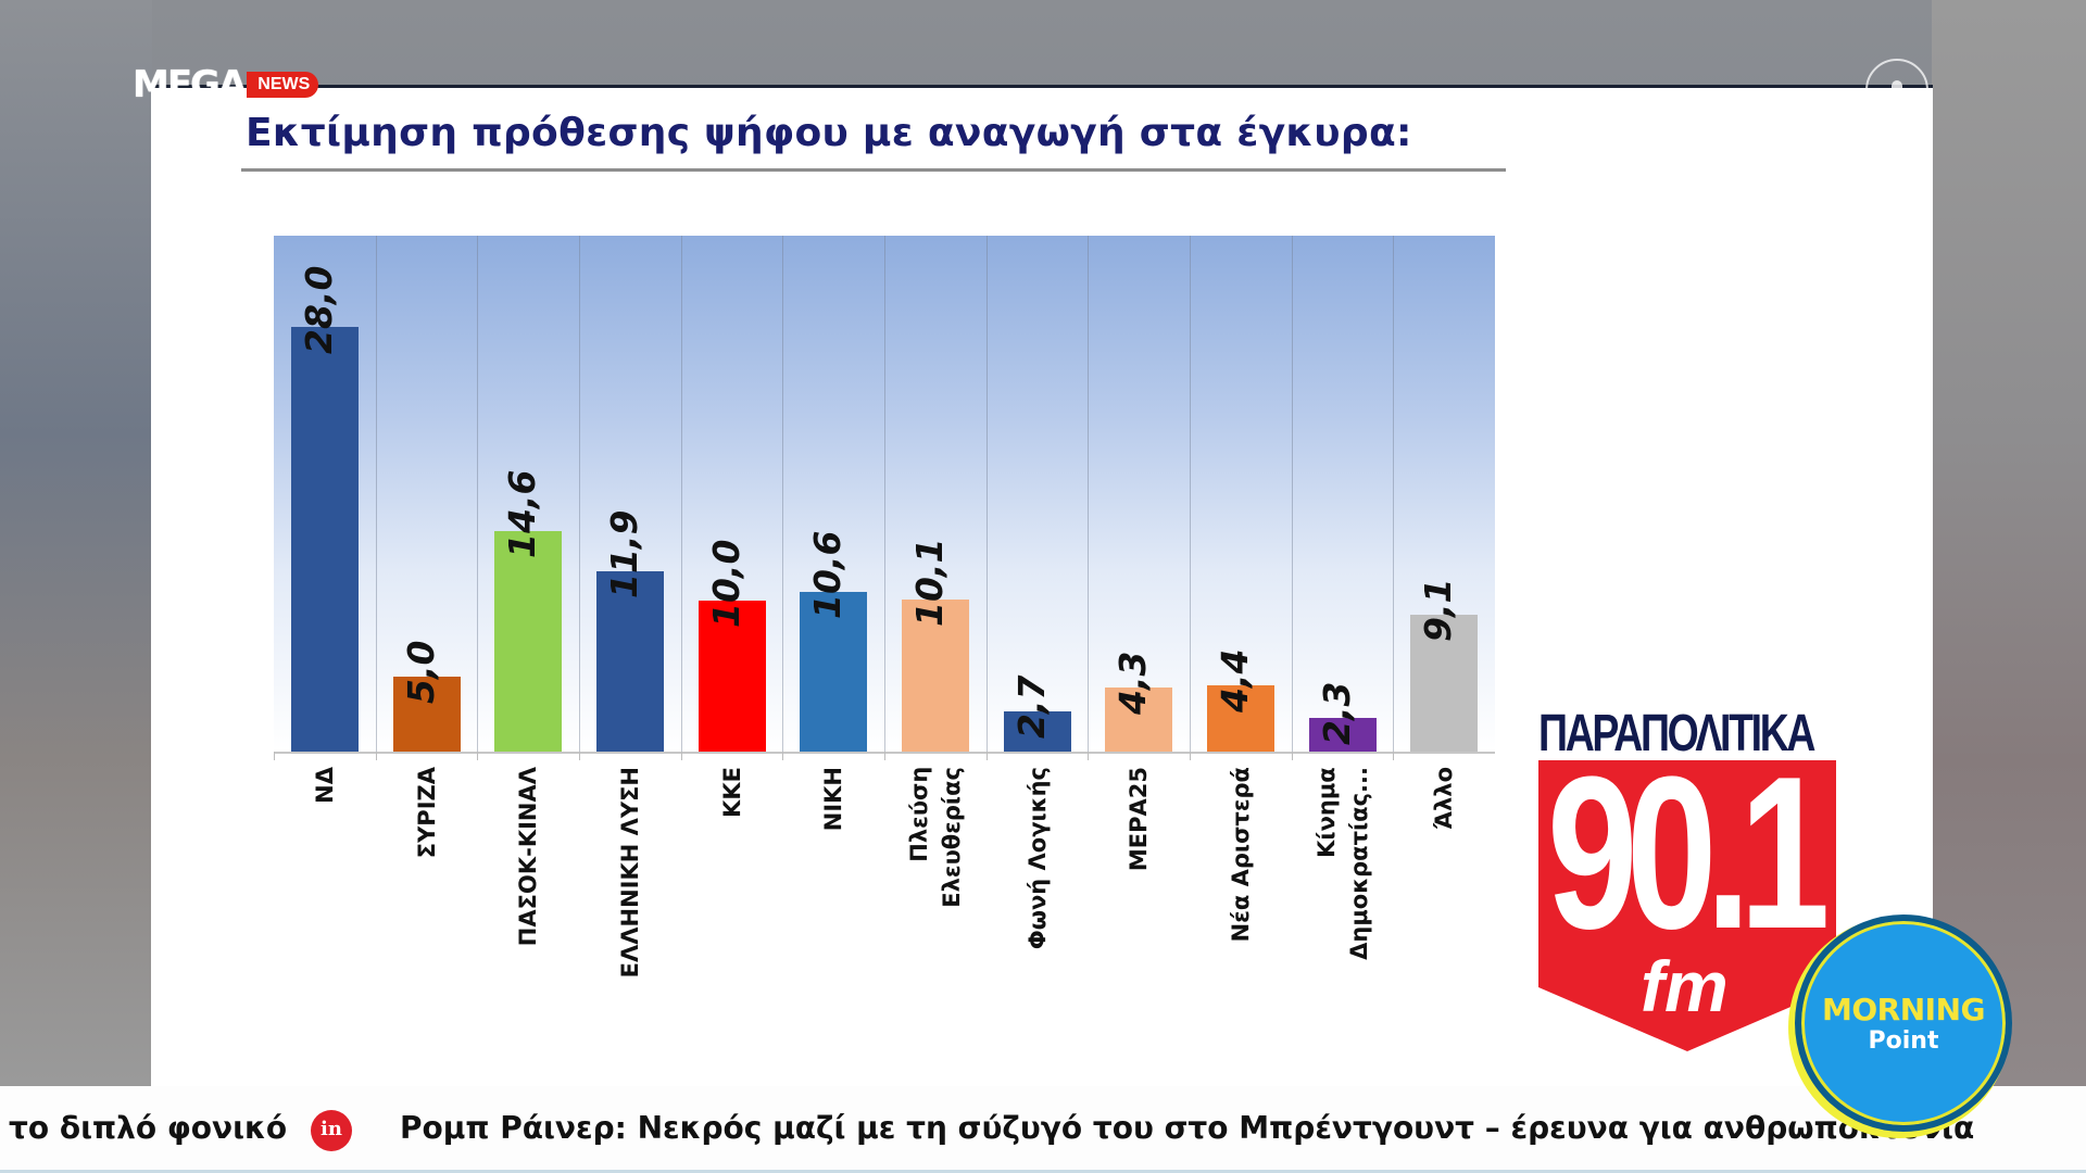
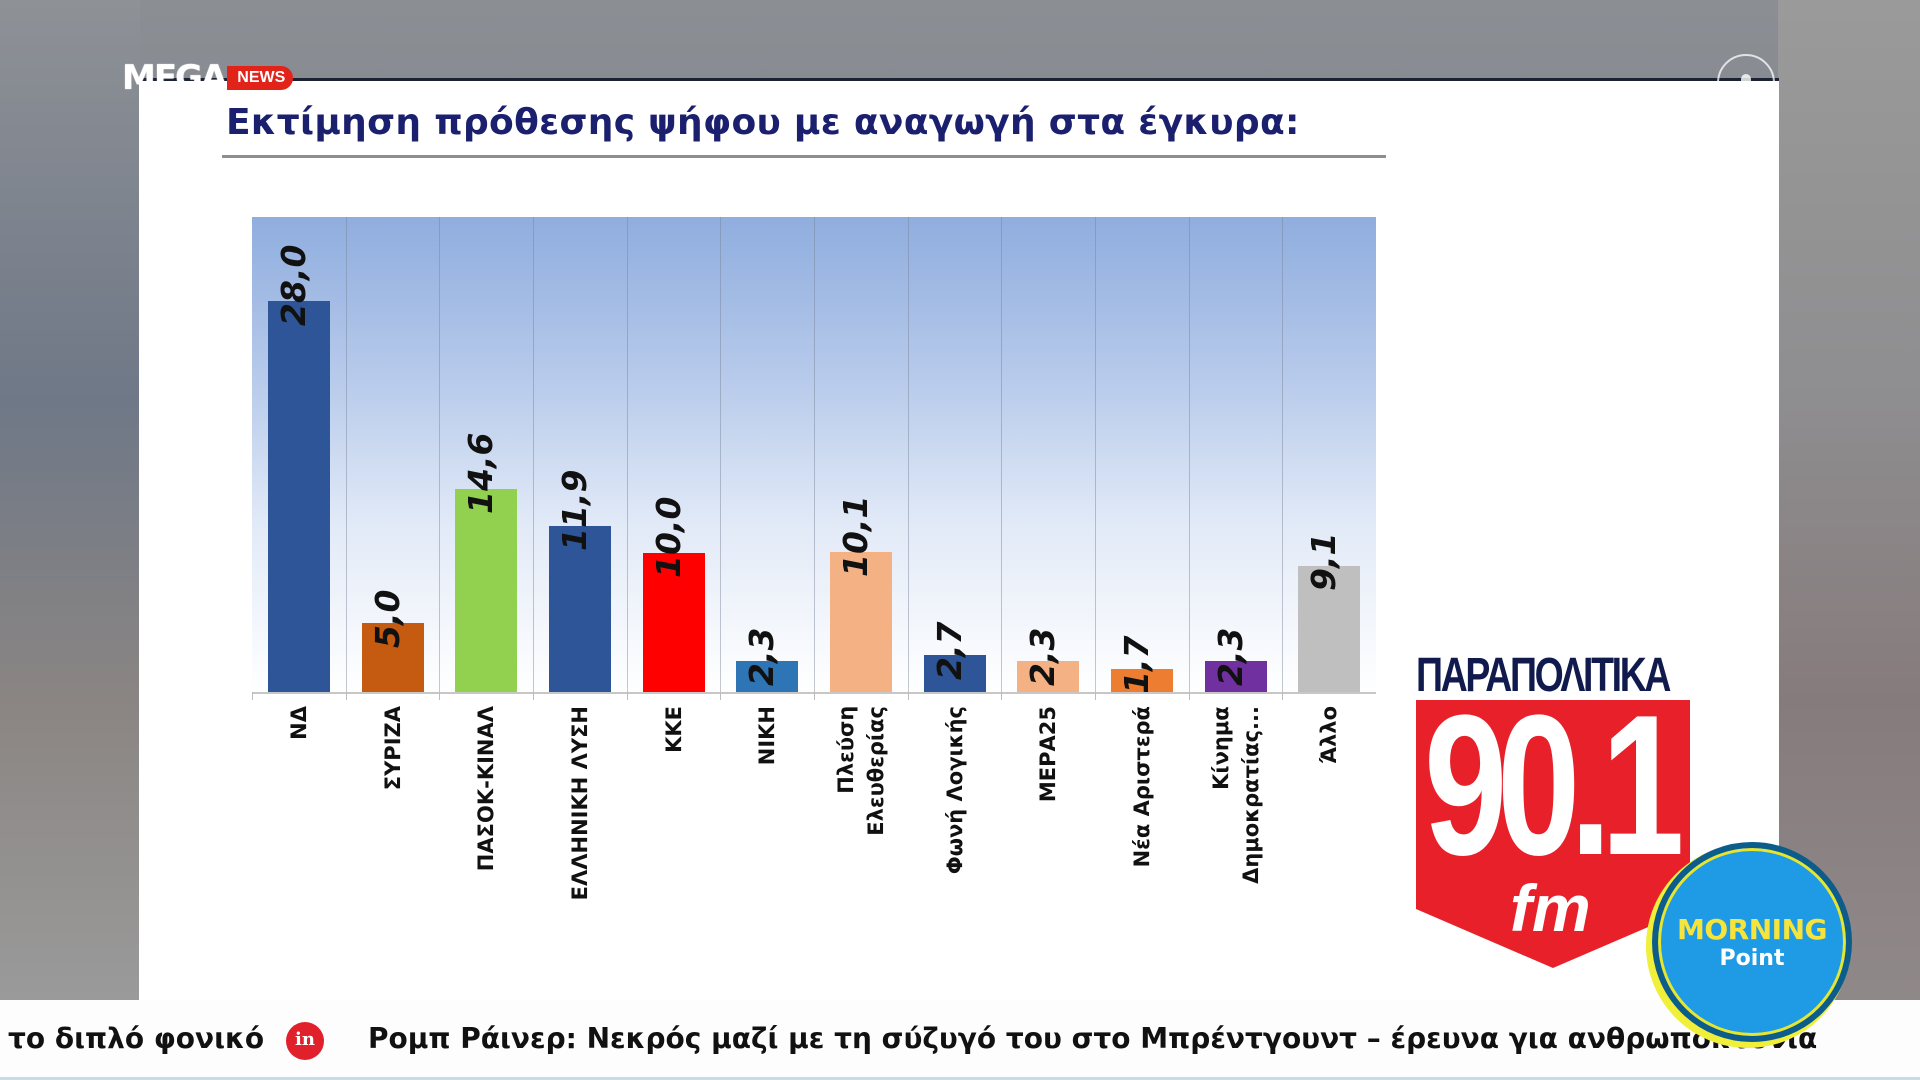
ΝΙΚΗ: 10,6 -> 2,3
ΜΕΡΑ25: 4,3 -> 2,3
Νέα Αριστερά: 4,4 -> 1,7
